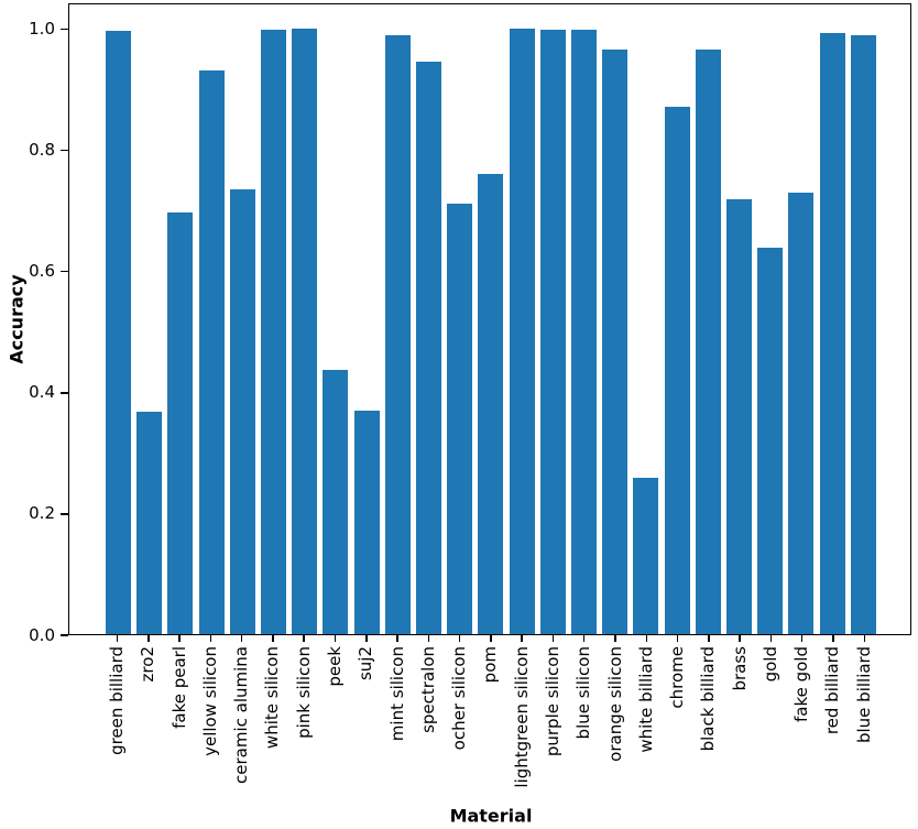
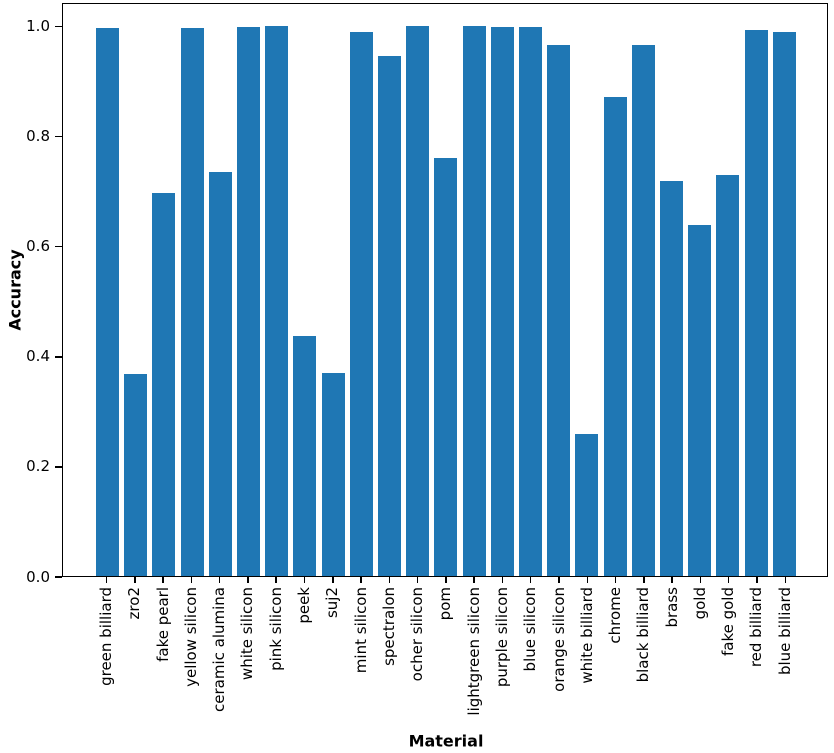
yellow silicon: 0.93 -> 1.00
ocher silicon: 0.71 -> 1.00
